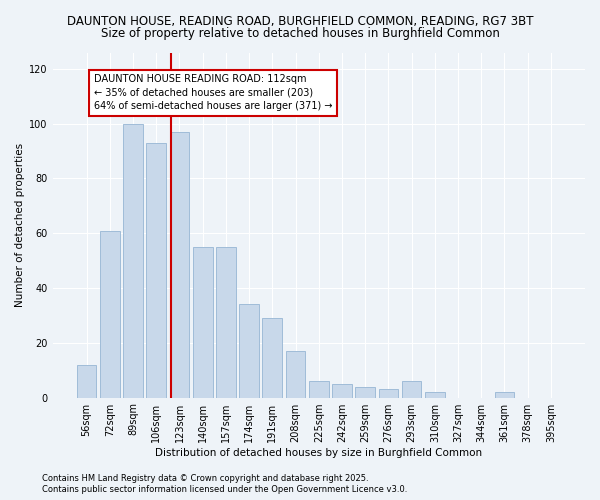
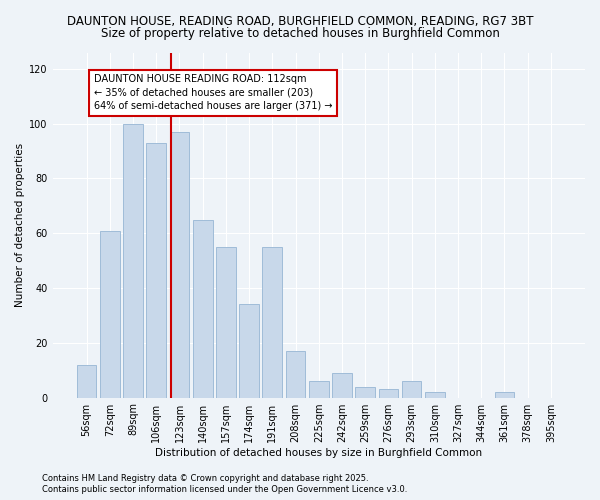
140sqm: 55 -> 65
191sqm: 29 -> 55
242sqm: 5 -> 9
